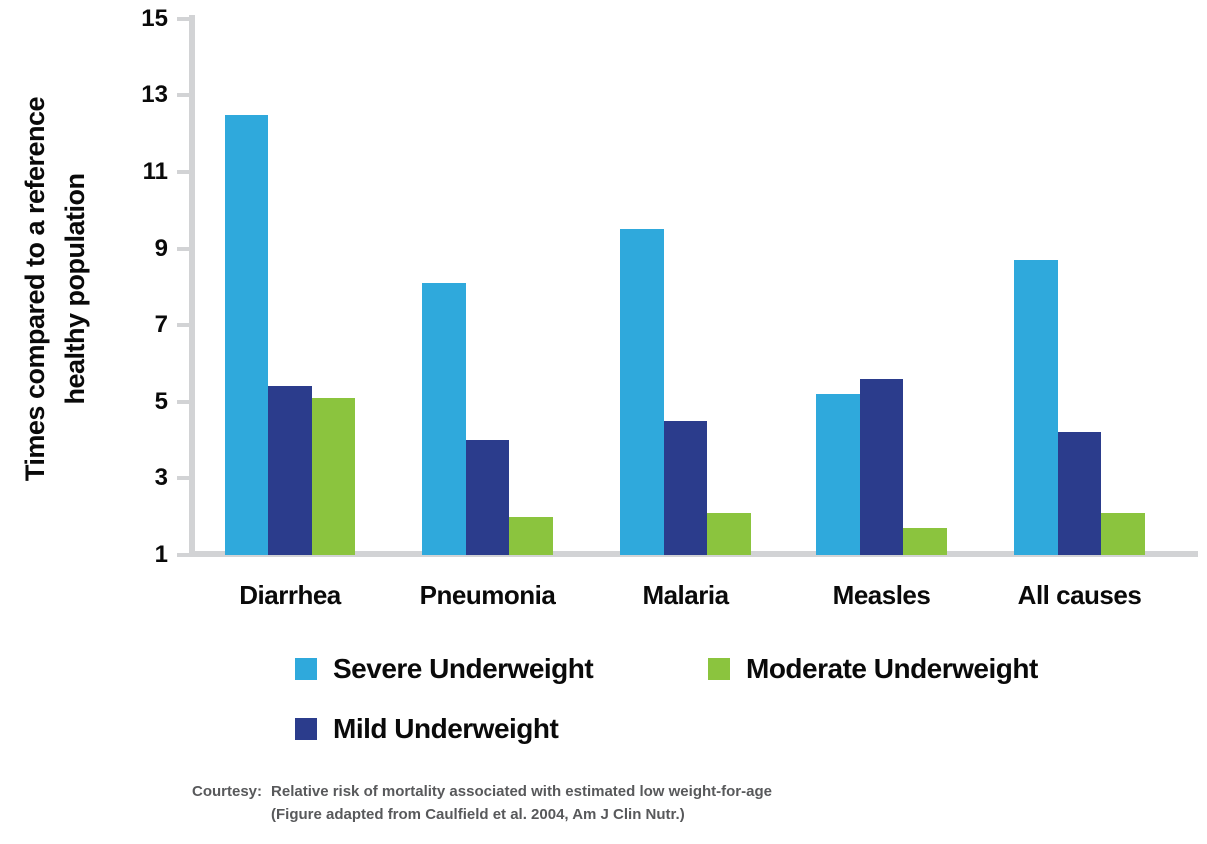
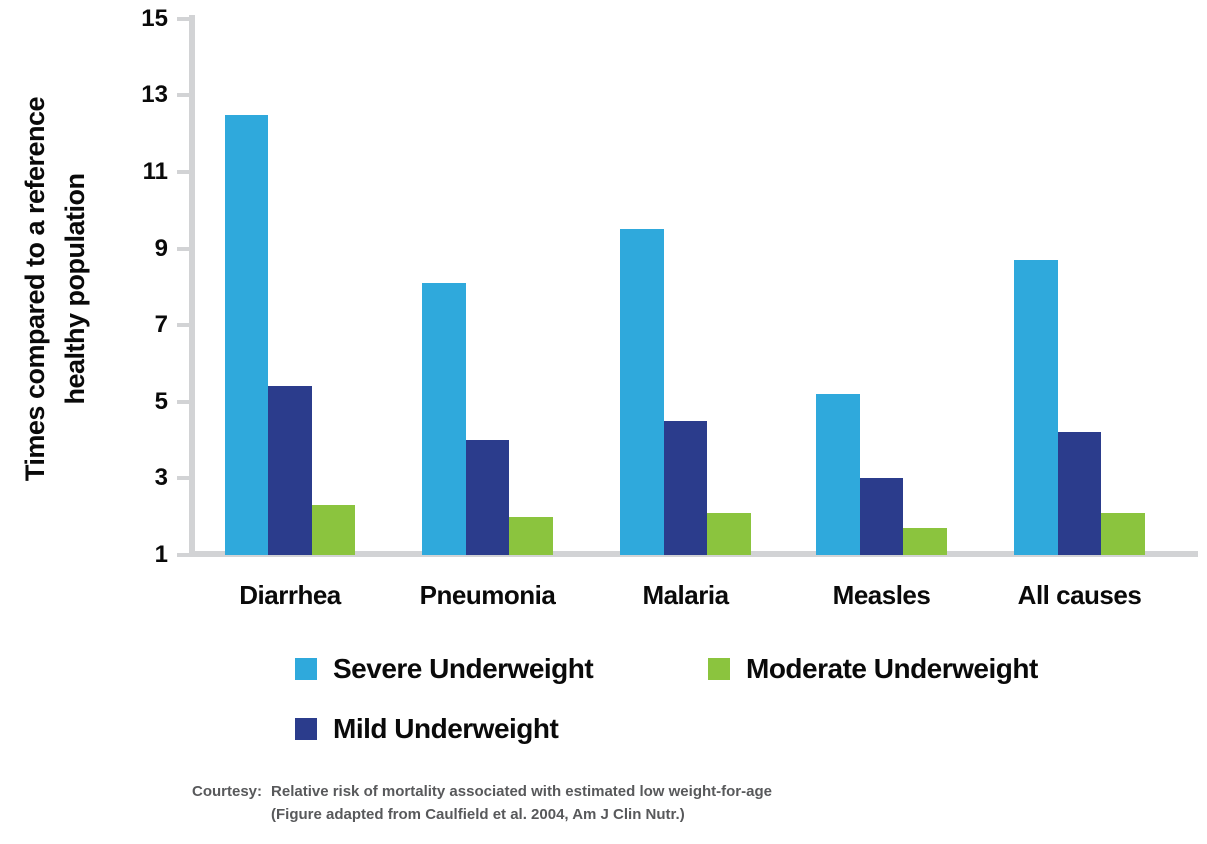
Moderate Underweight/Diarrhea: 5.1 -> 2.3
Mild Underweight/Measles: 5.6 -> 3.0
